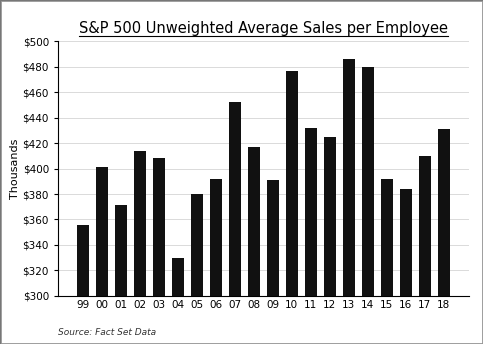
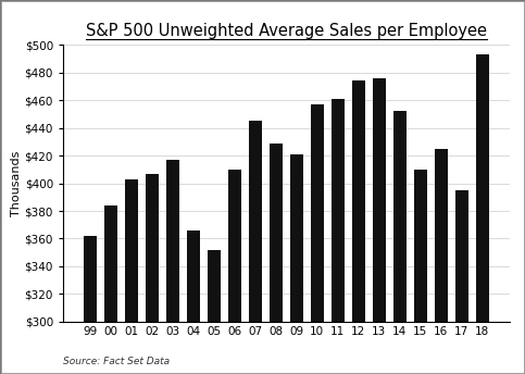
99: $356 -> $362
00: $401 -> $384
01: $371 -> $403
02: $414 -> $407
03: $408 -> $417
04: $330 -> $366
05: $380 -> $352
06: $392 -> $410
07: $452 -> $445
08: $417 -> $429
09: $391 -> $421
10: $477 -> $457
11: $432 -> $461
12: $425 -> $474
13: $486 -> $476
14: $480 -> $452
15: $392 -> $410
16: $384 -> $425
17: $410 -> $395
18: $431 -> $493
